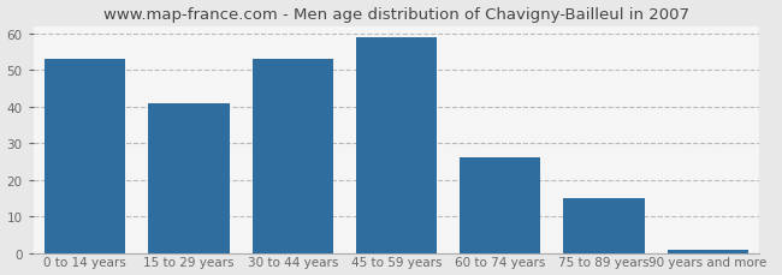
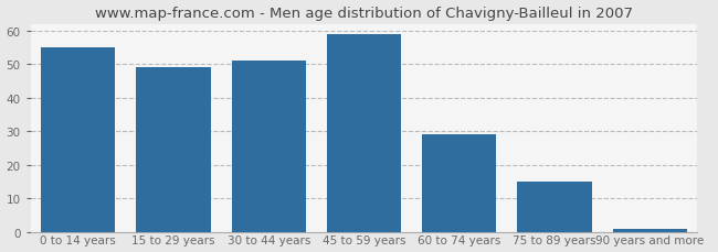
0 to 14 years: 53 -> 55
15 to 29 years: 41 -> 49
30 to 44 years: 53 -> 51
60 to 74 years: 26 -> 29
